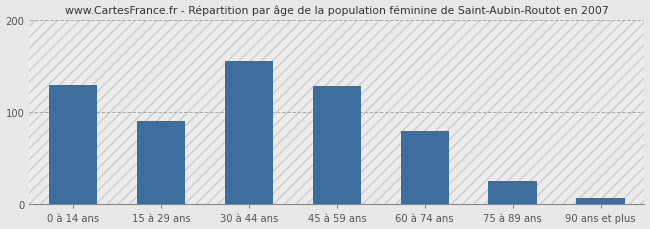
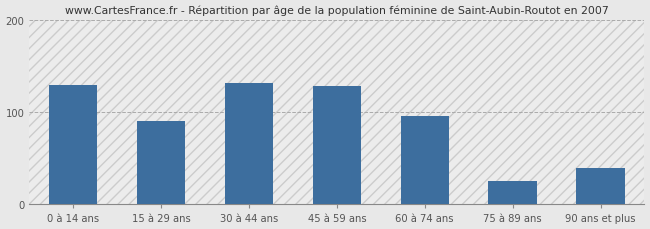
30 à 44 ans: 155 -> 132
60 à 74 ans: 80 -> 96
90 ans et plus: 7 -> 40
